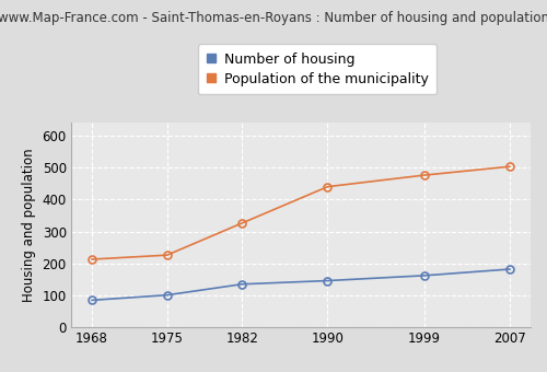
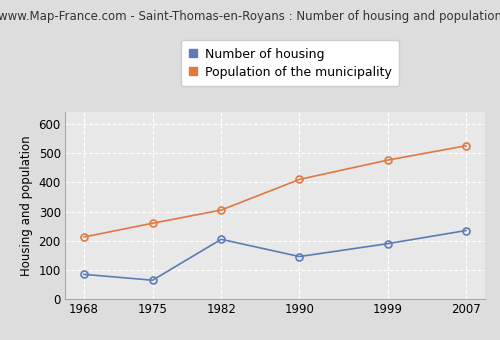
Number of housing/1975: 101 -> 65
Population of the municipality/1975: 226 -> 260
Number of housing/1982: 135 -> 205
Population of the municipality/1982: 326 -> 305
Population of the municipality/1990: 440 -> 410
Number of housing/1999: 162 -> 190
Number of housing/2007: 182 -> 235
Population of the municipality/2007: 503 -> 525
